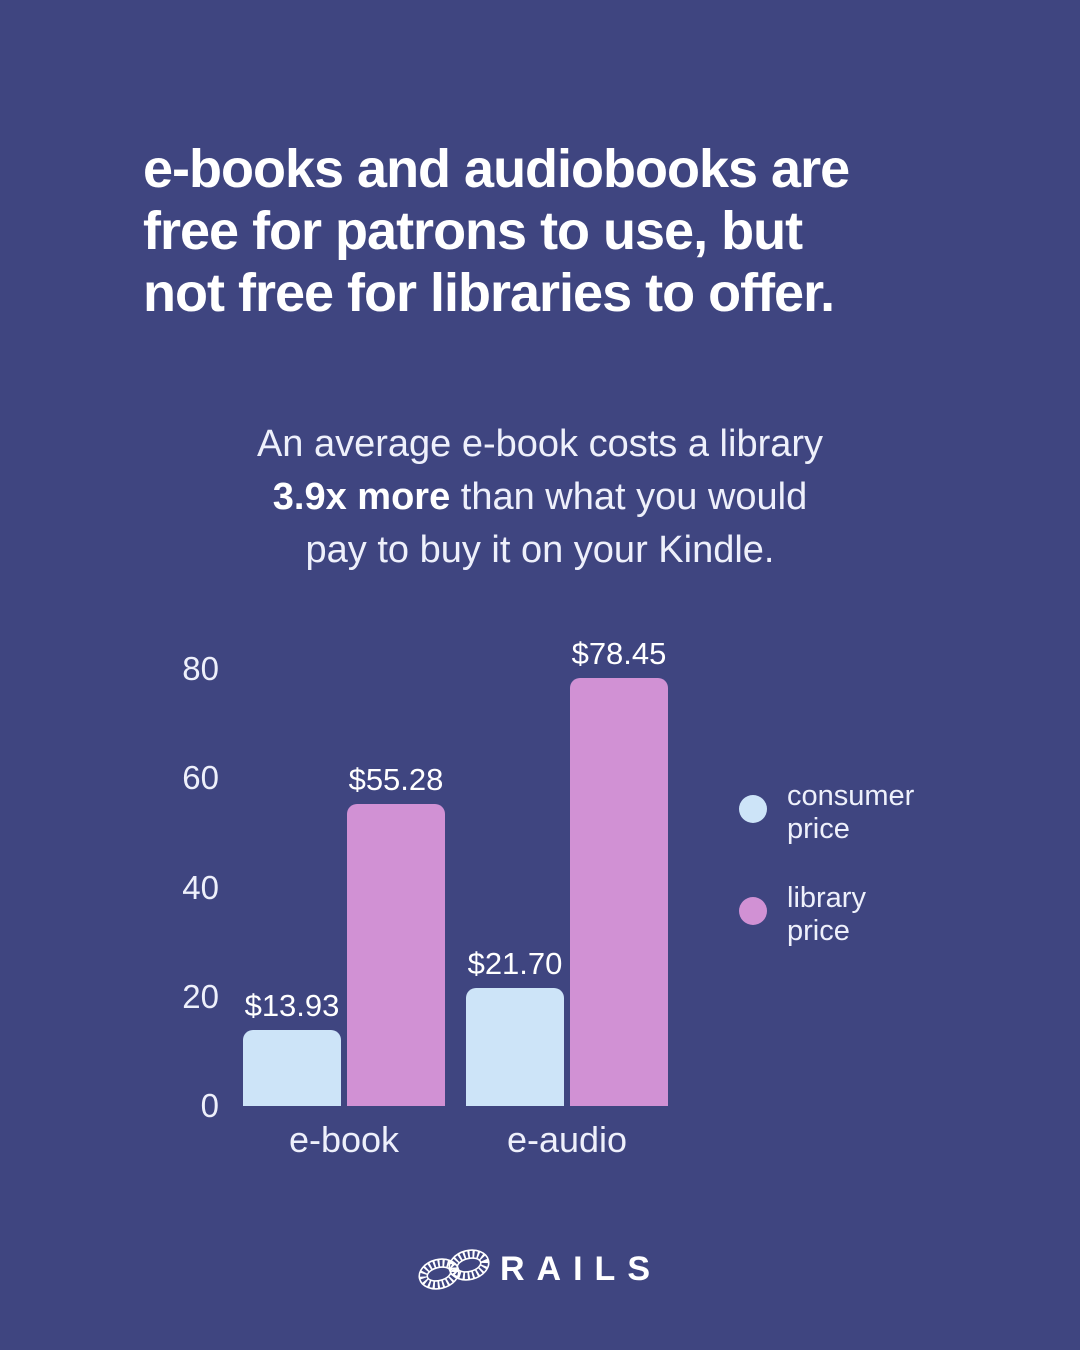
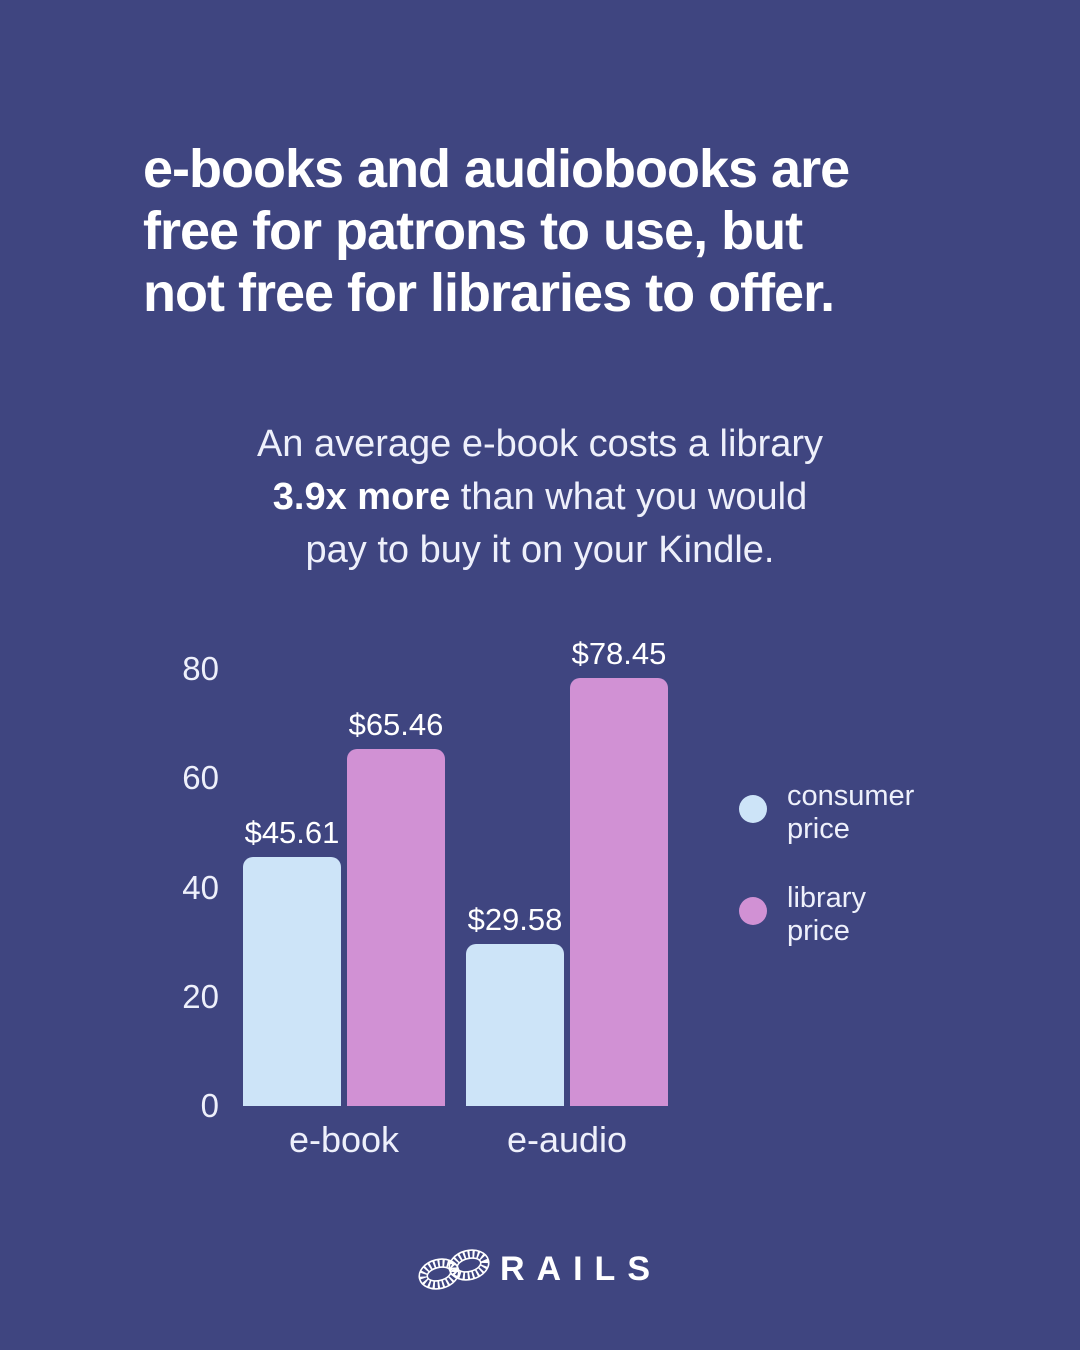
consumer price/e-book: $13.93 -> $45.61
library price/e-book: $55.28 -> $65.46
consumer price/e-audio: $21.70 -> $29.58
